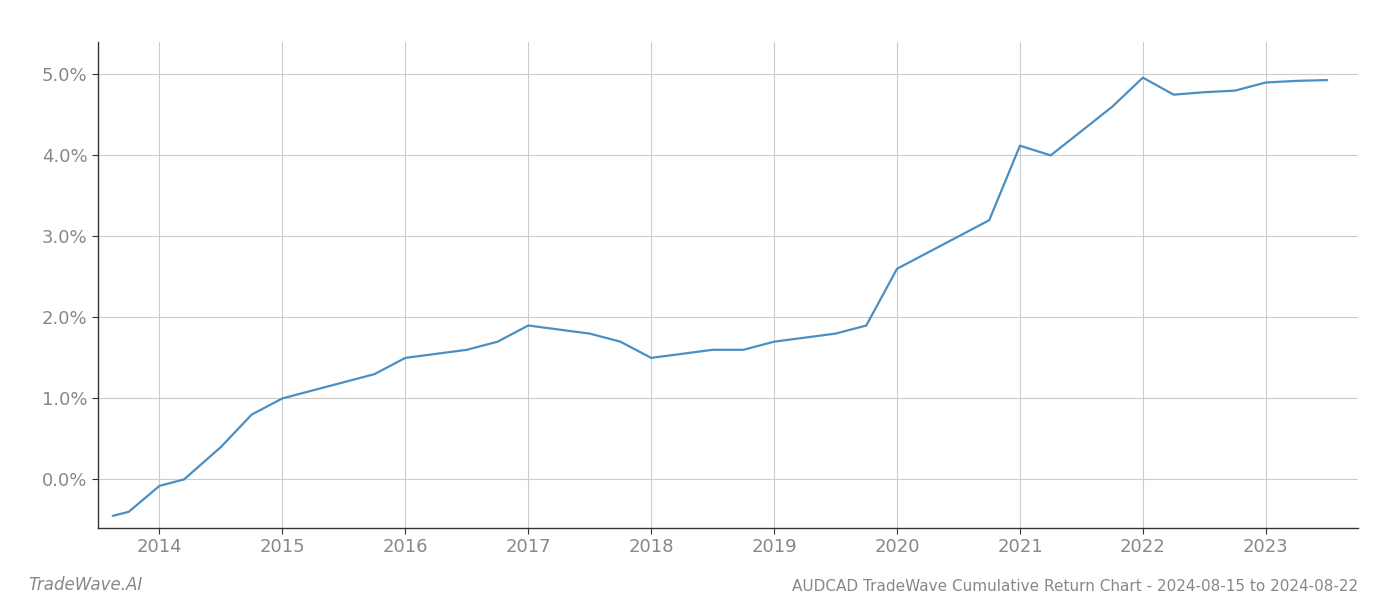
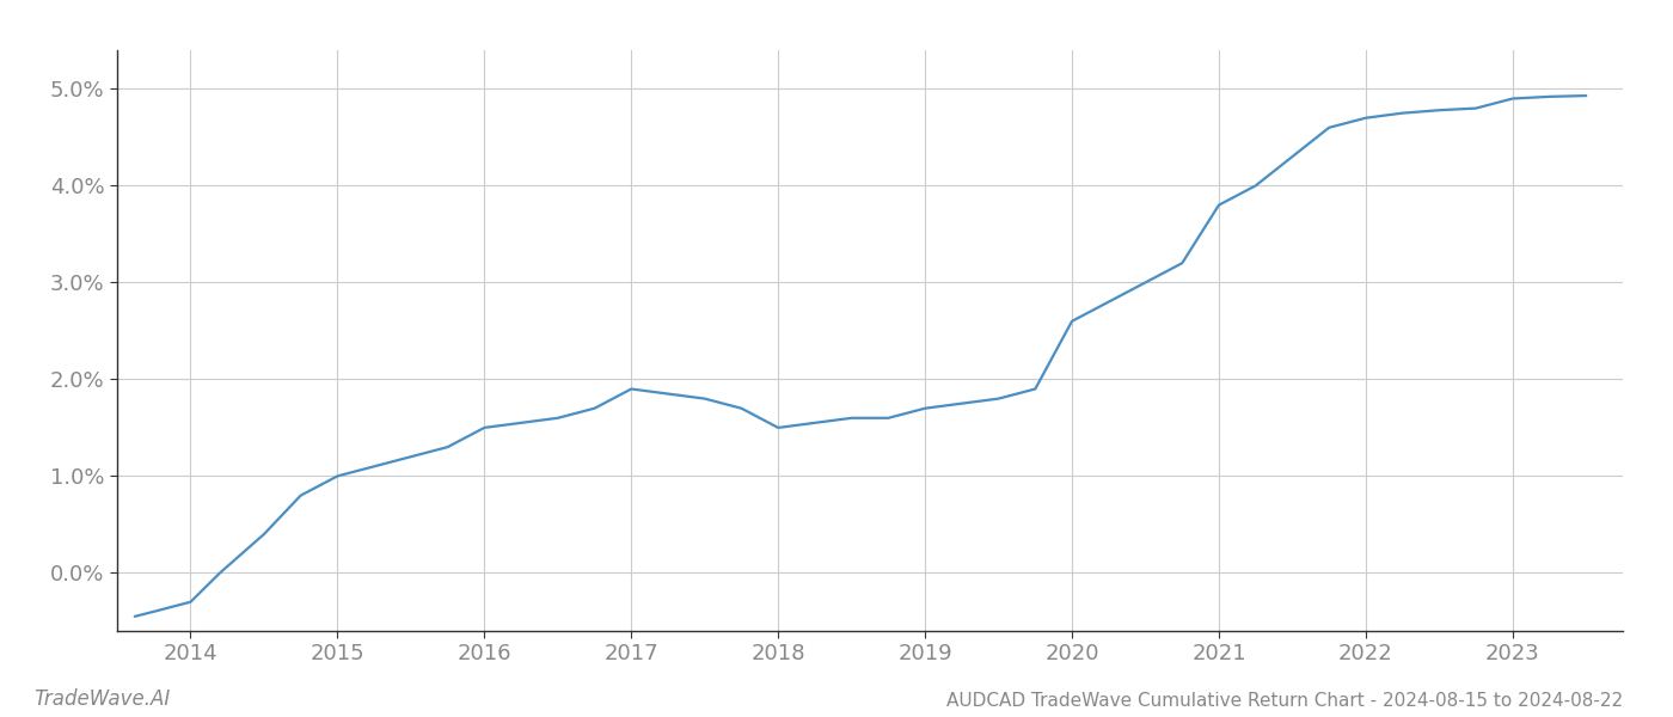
2014: -0.08% -> -0.30%
2021: 4.12% -> 3.80%
2022: 4.96% -> 4.70%
